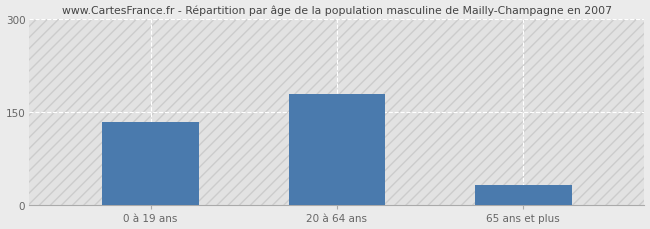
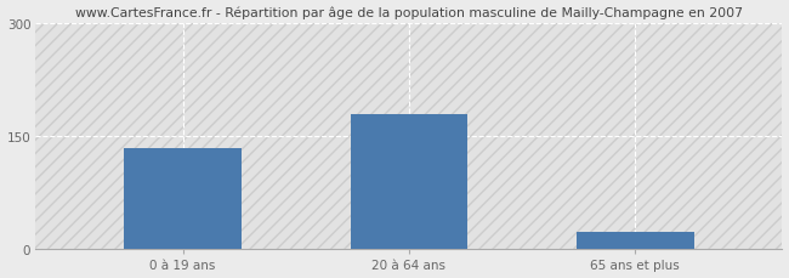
65 ans et plus: 32 -> 22
